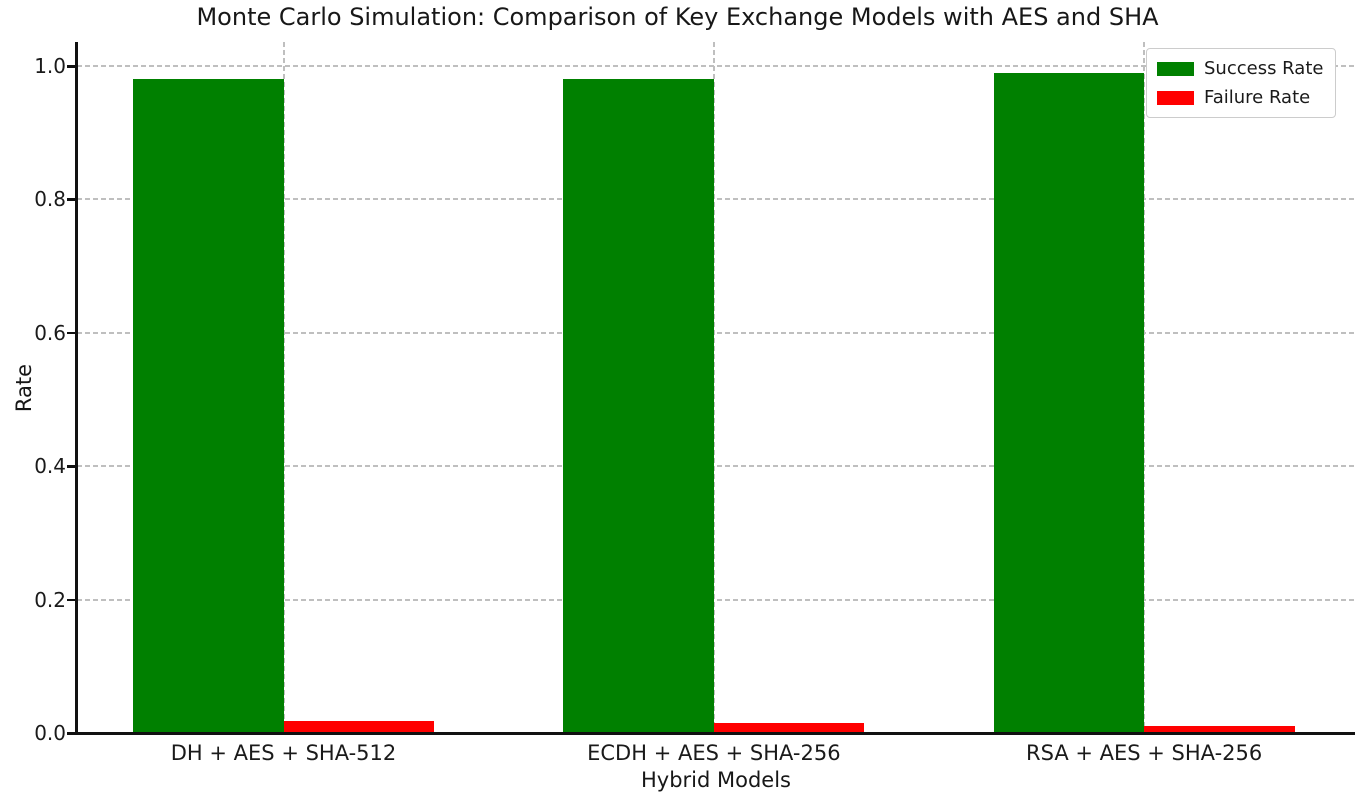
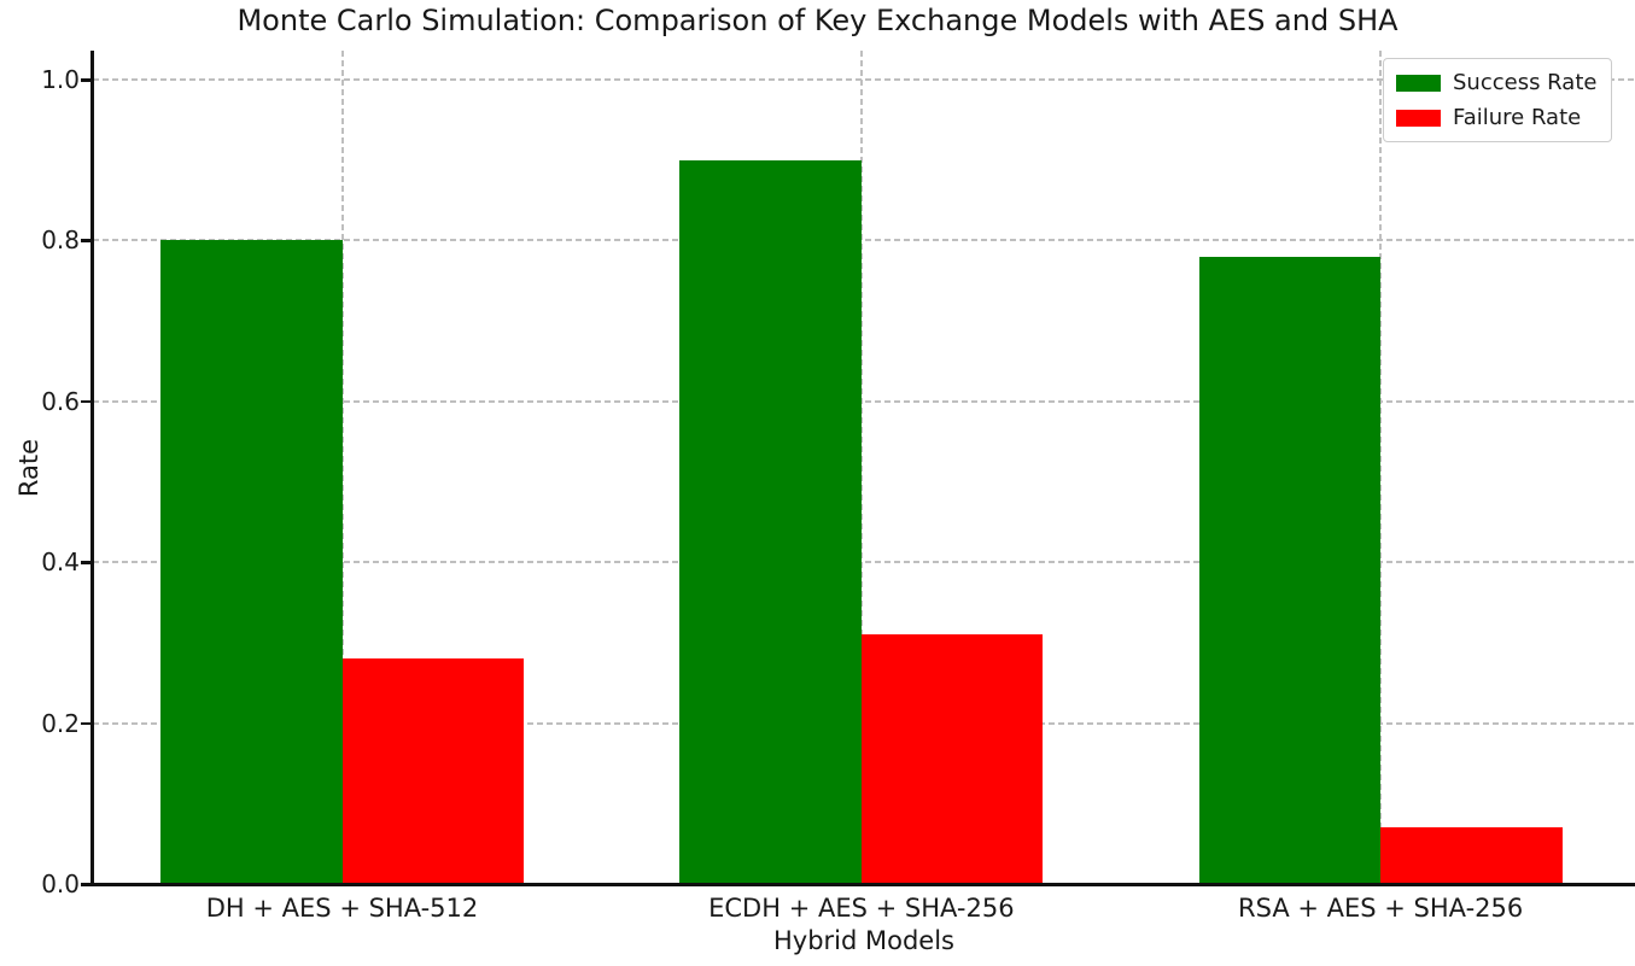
Success Rate/DH + AES + SHA-512: 0.98 -> 0.80
Failure Rate/DH + AES + SHA-512: 0.02 -> 0.28
Success Rate/ECDH + AES + SHA-256: 0.98 -> 0.90
Failure Rate/ECDH + AES + SHA-256: 0.01 -> 0.31
Success Rate/RSA + AES + SHA-256: 0.99 -> 0.78
Failure Rate/RSA + AES + SHA-256: 0.01 -> 0.07
